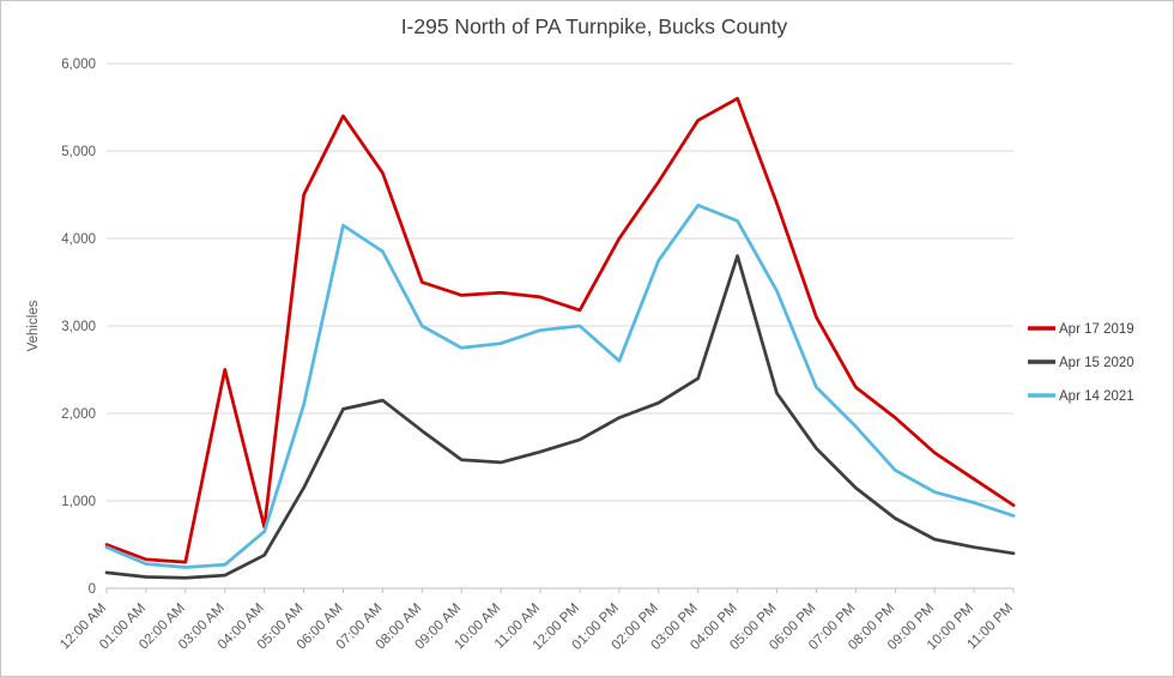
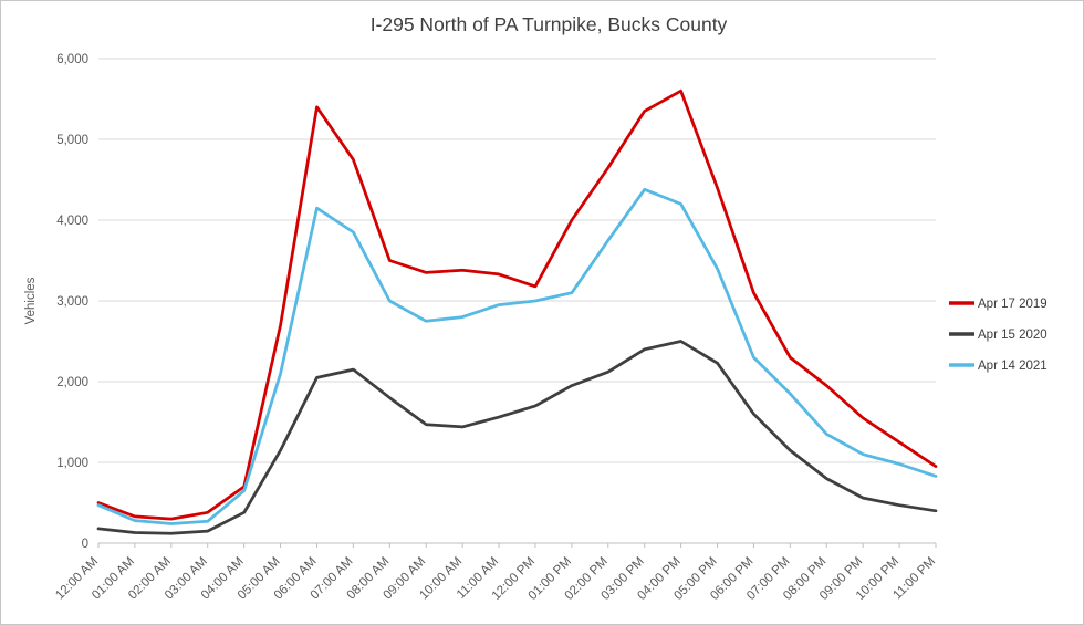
Apr 17 2019/03:00 AM: 2500 -> 400
Apr 17 2019/05:00 AM: 4500 -> 2700
Apr 14 2021/01:00 PM: 2600 -> 3100
Apr 15 2020/04:00 PM: 3800 -> 2500
